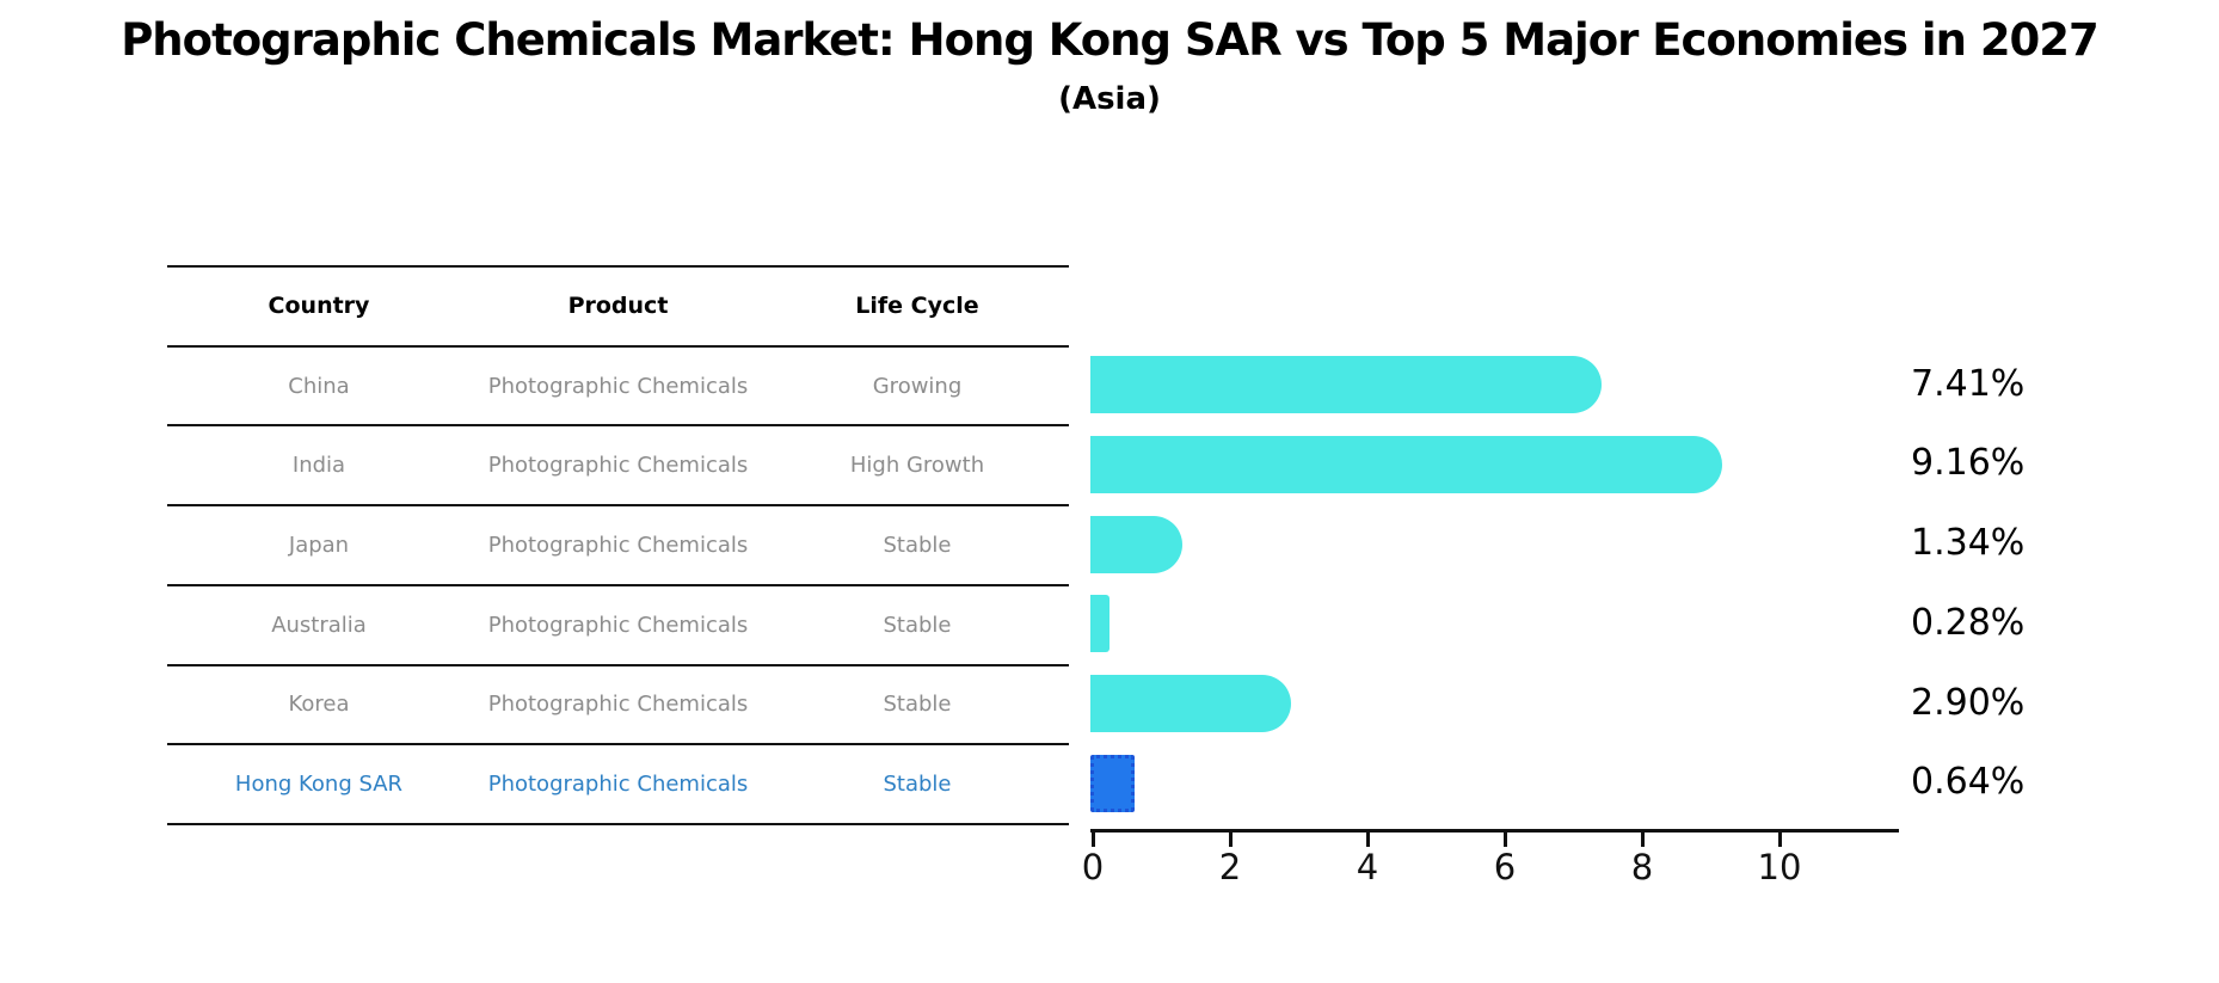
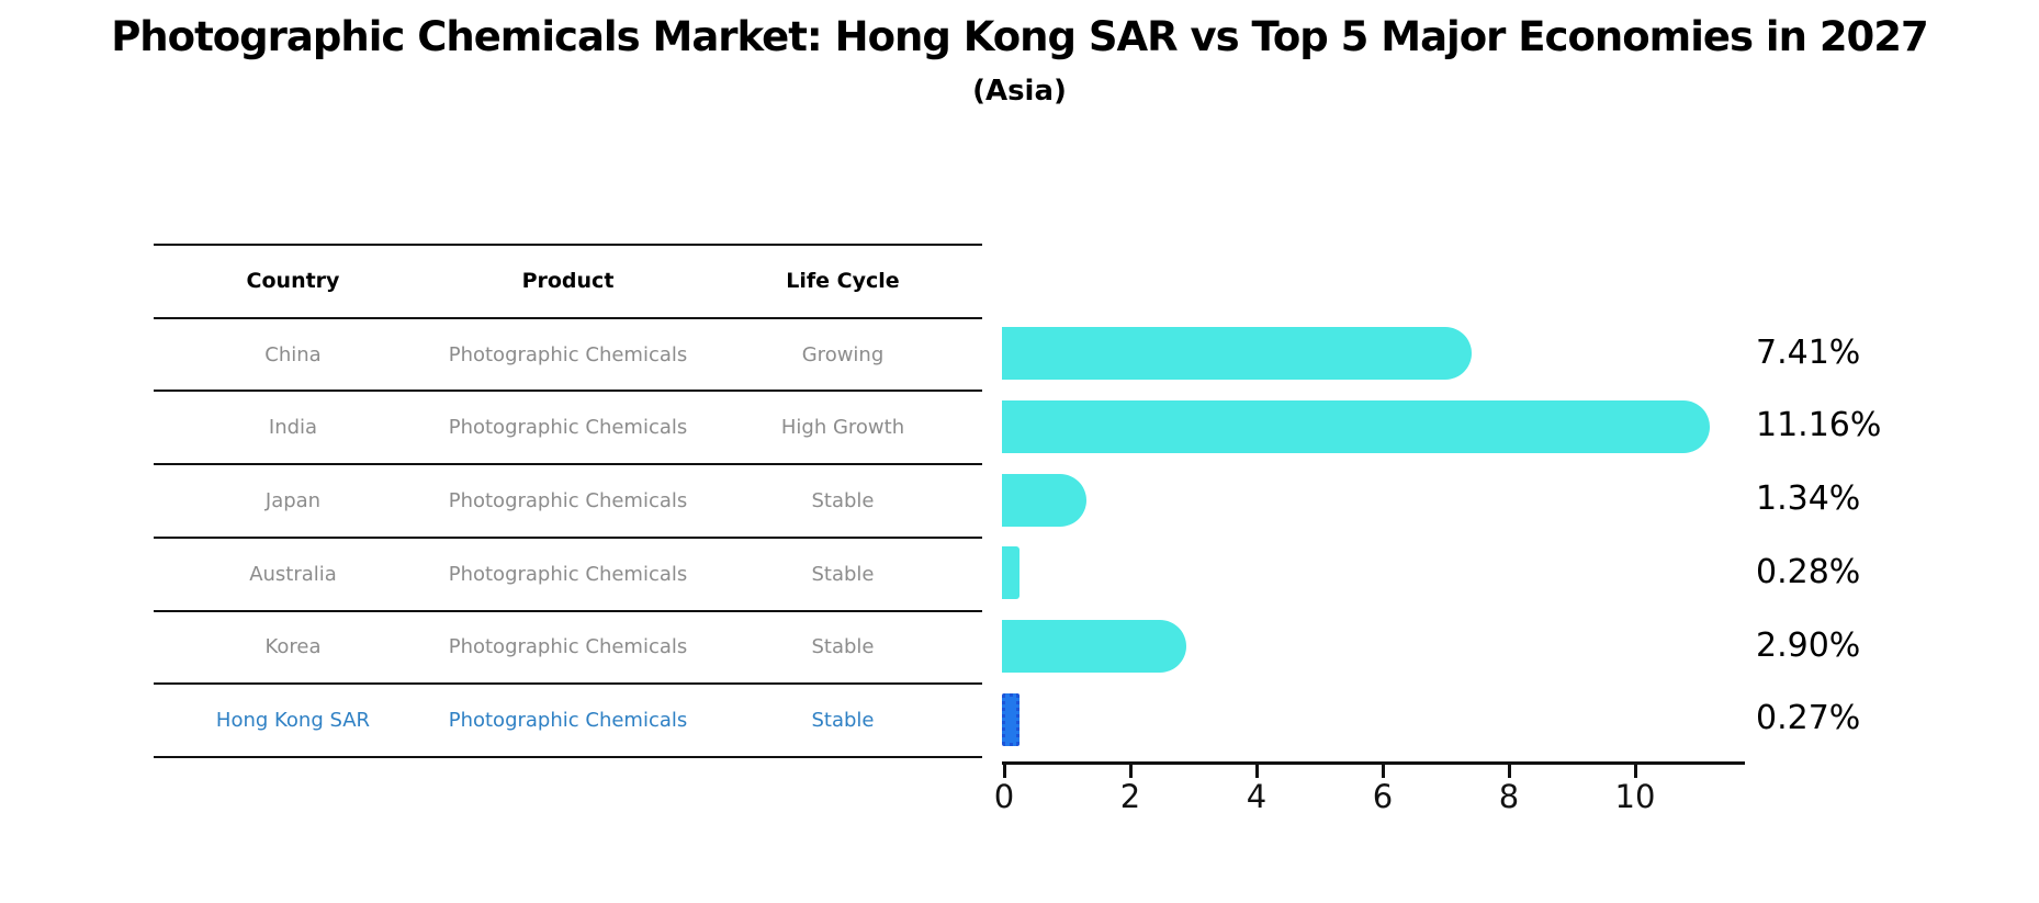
India: 9.16% -> 11.16%
Hong Kong SAR: 0.64% -> 0.27%
